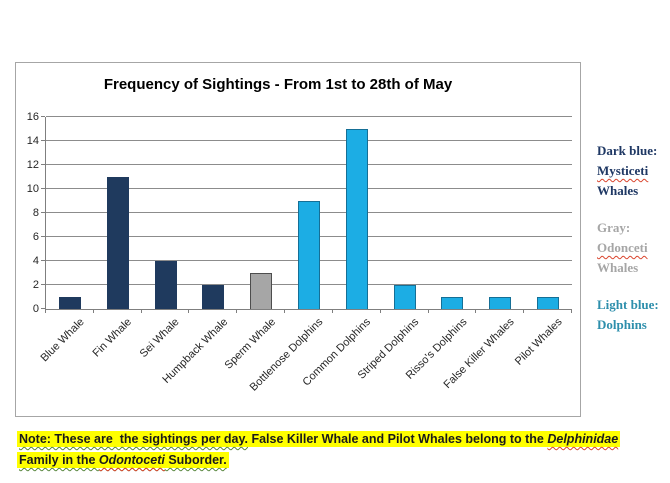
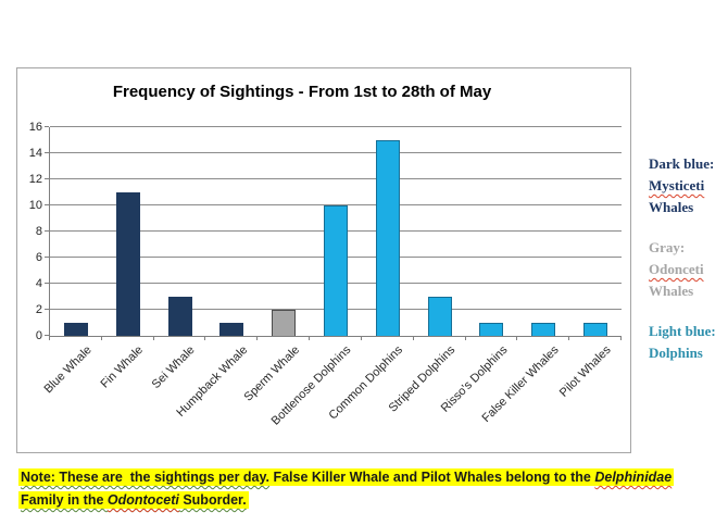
Sei Whale: 4 -> 3
Humpback Whale: 2 -> 1
Sperm Whale: 3 -> 2
Bottlenose Dolphins: 9 -> 10
Striped Dolphins: 2 -> 3
